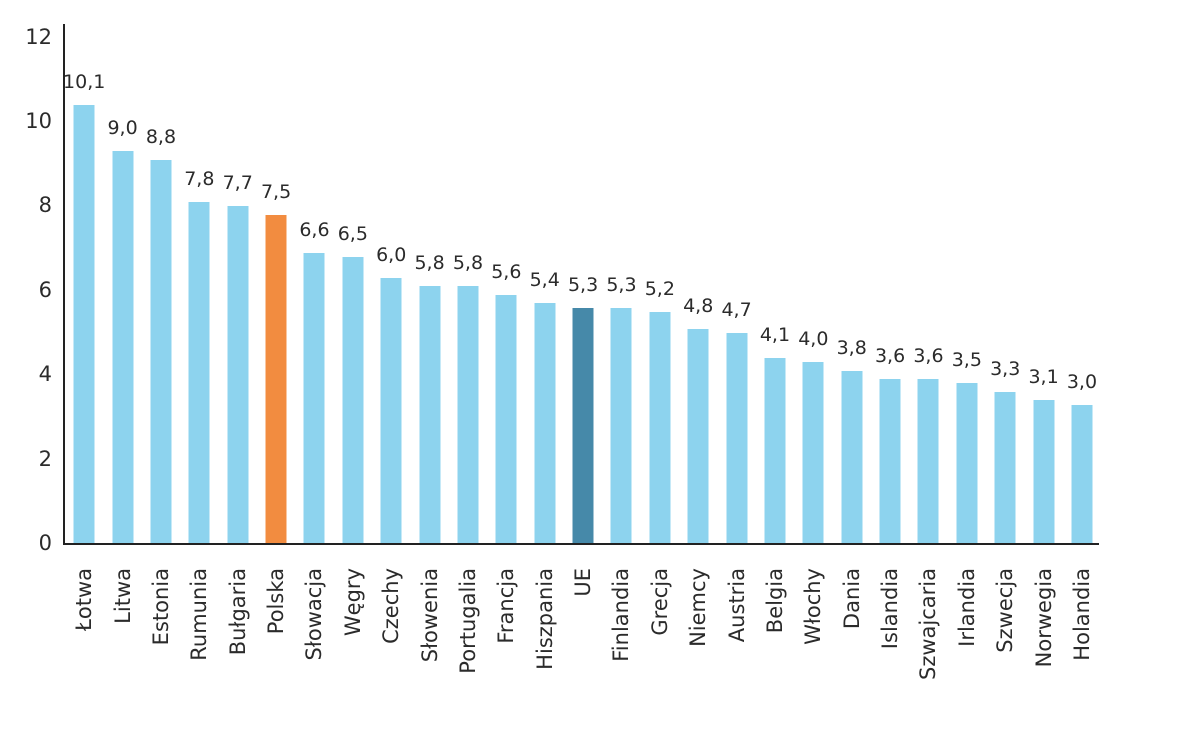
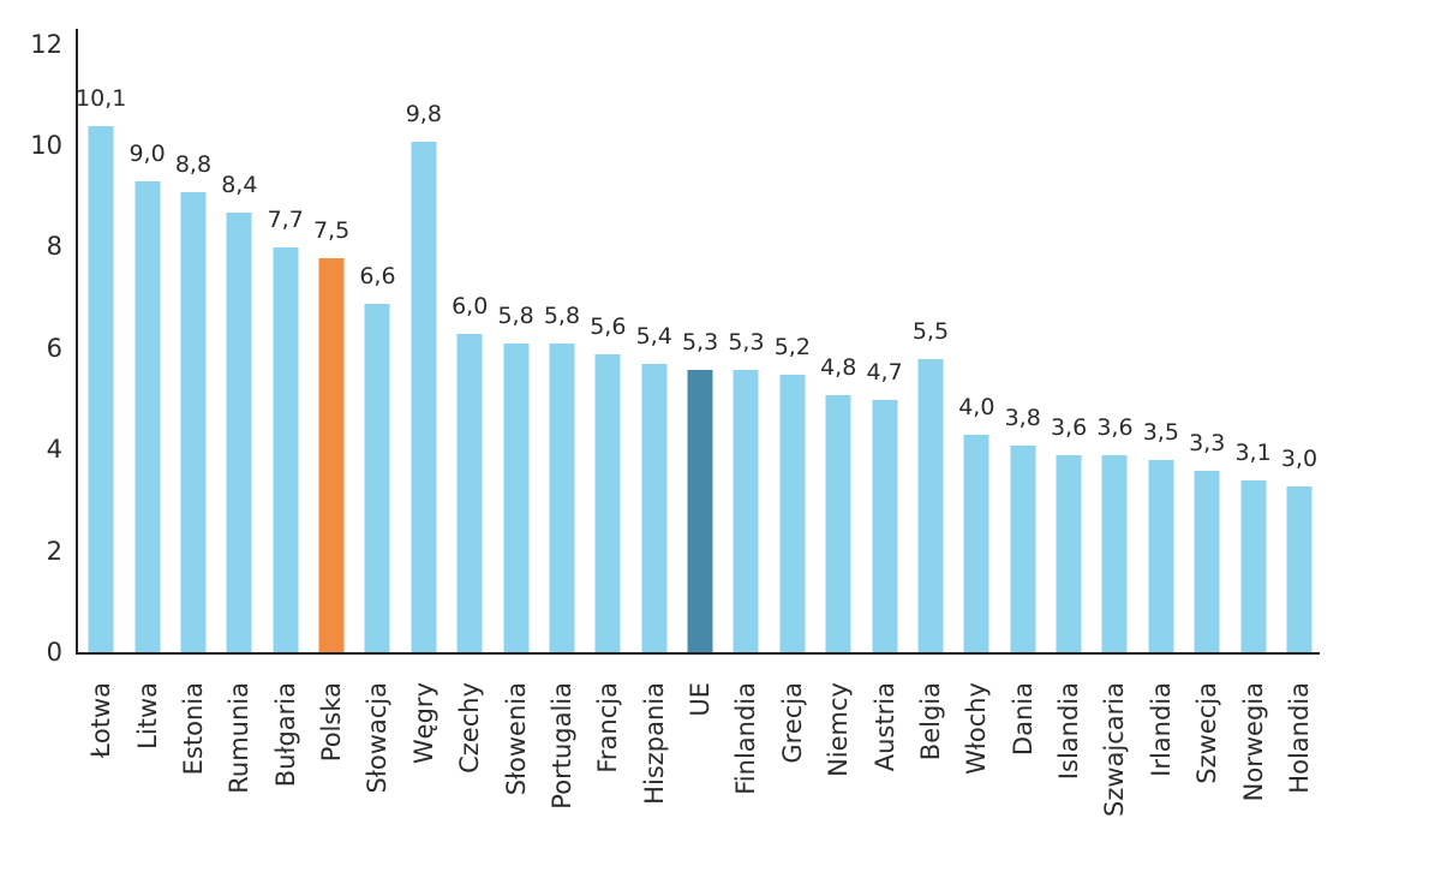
Rumunia: 7,8 -> 8,4
Węgry: 6,5 -> 9,8
Belgia: 4,1 -> 5,5
